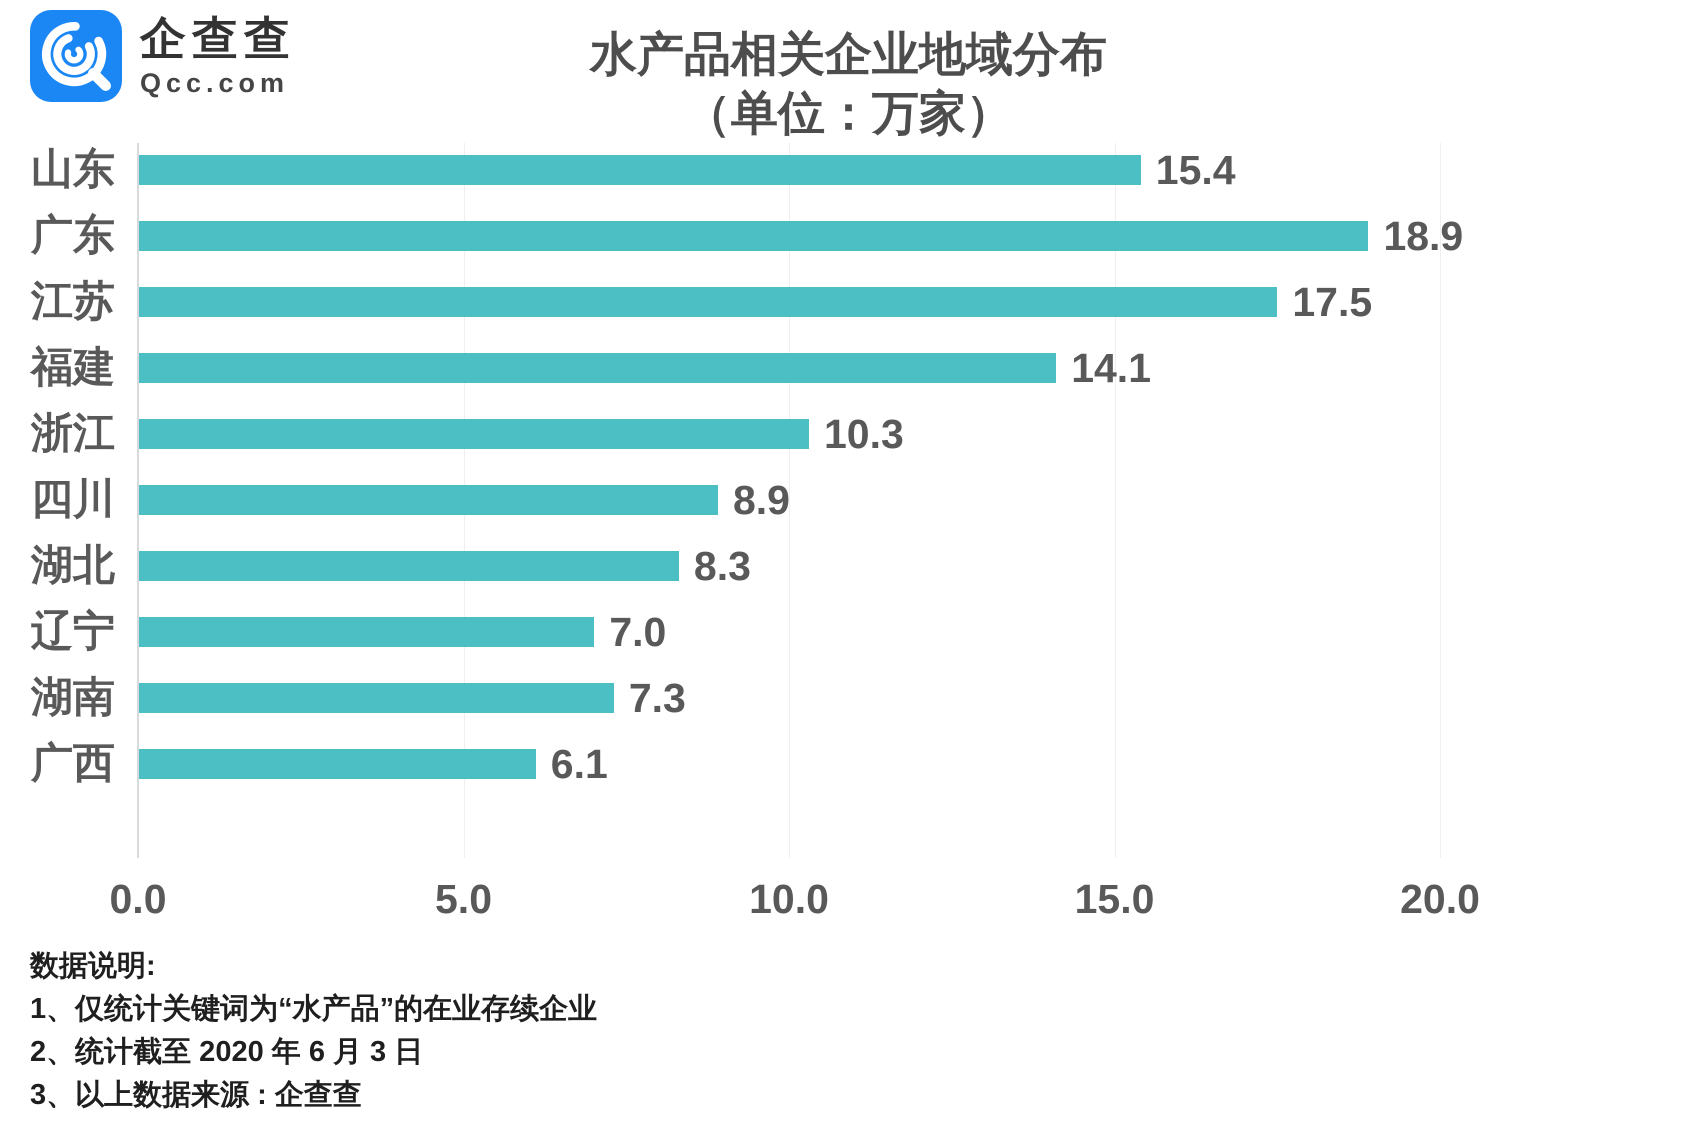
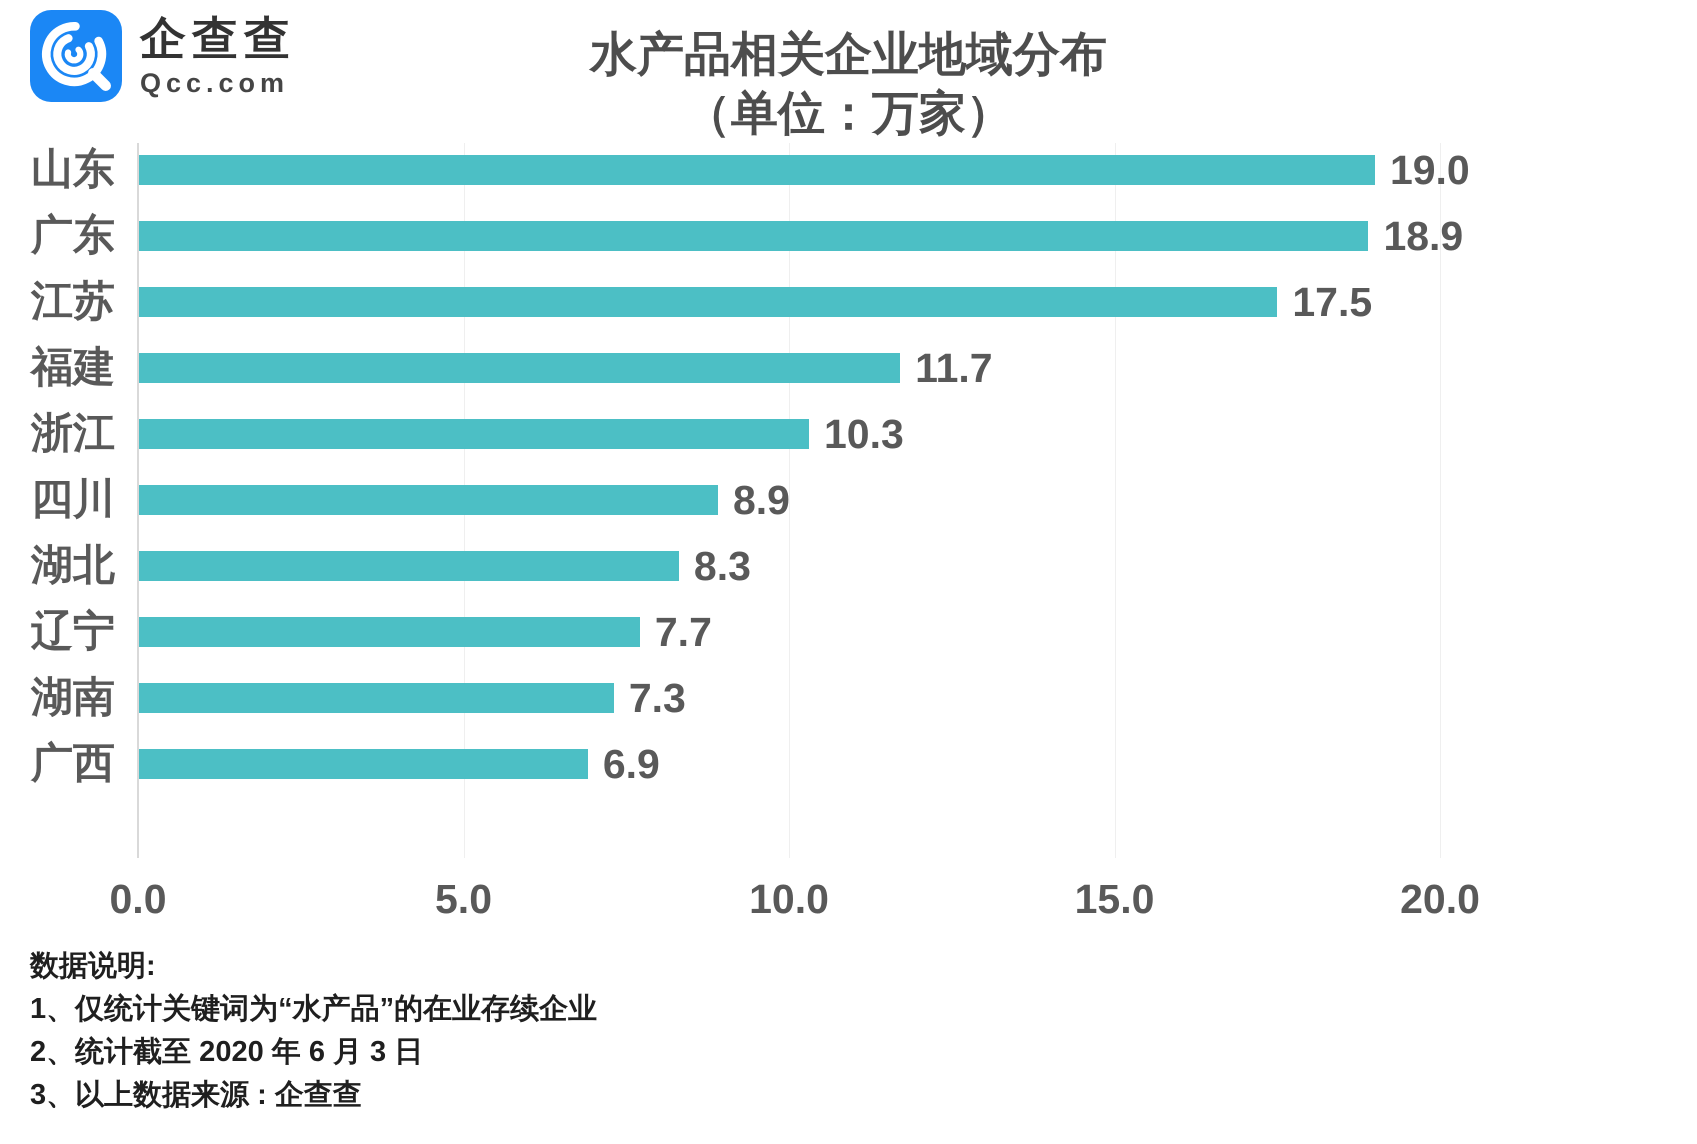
山东: 15.4 -> 19.0
福建: 14.1 -> 11.7
辽宁: 7.0 -> 7.7
广西: 6.1 -> 6.9
